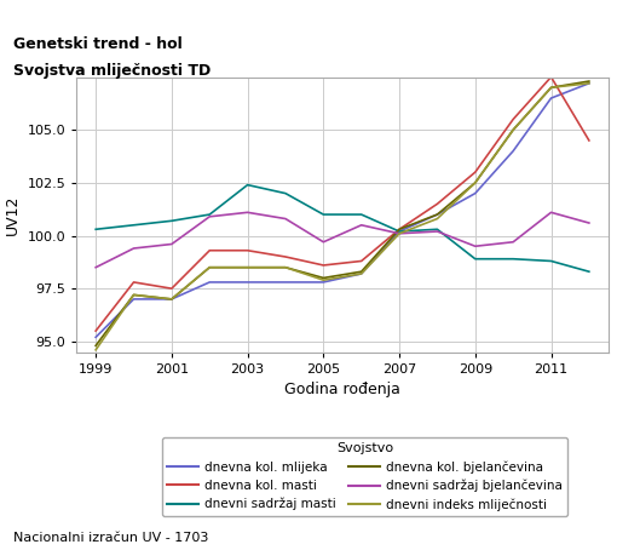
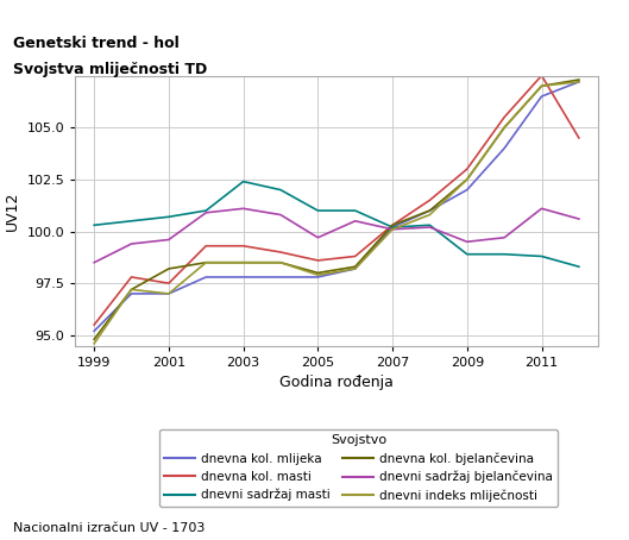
dnevna kol. bjelančevina/2001: 97.0 -> 98.2
